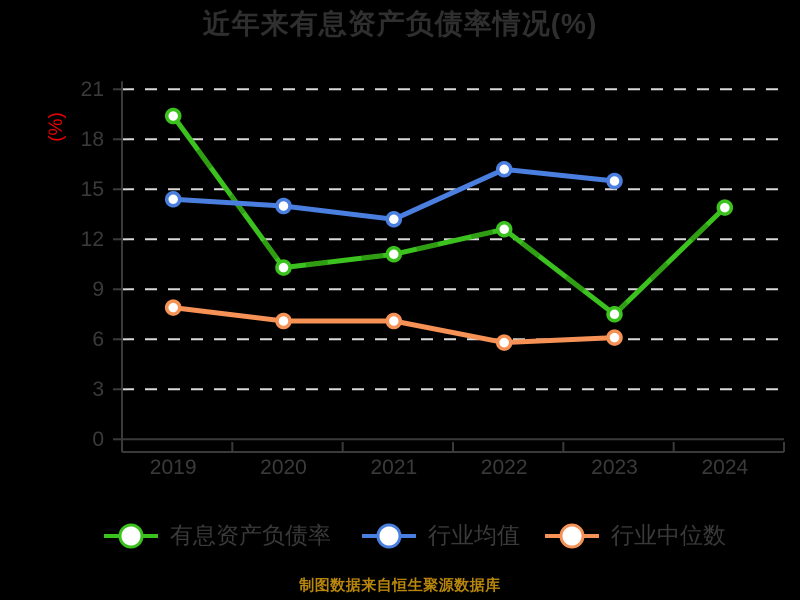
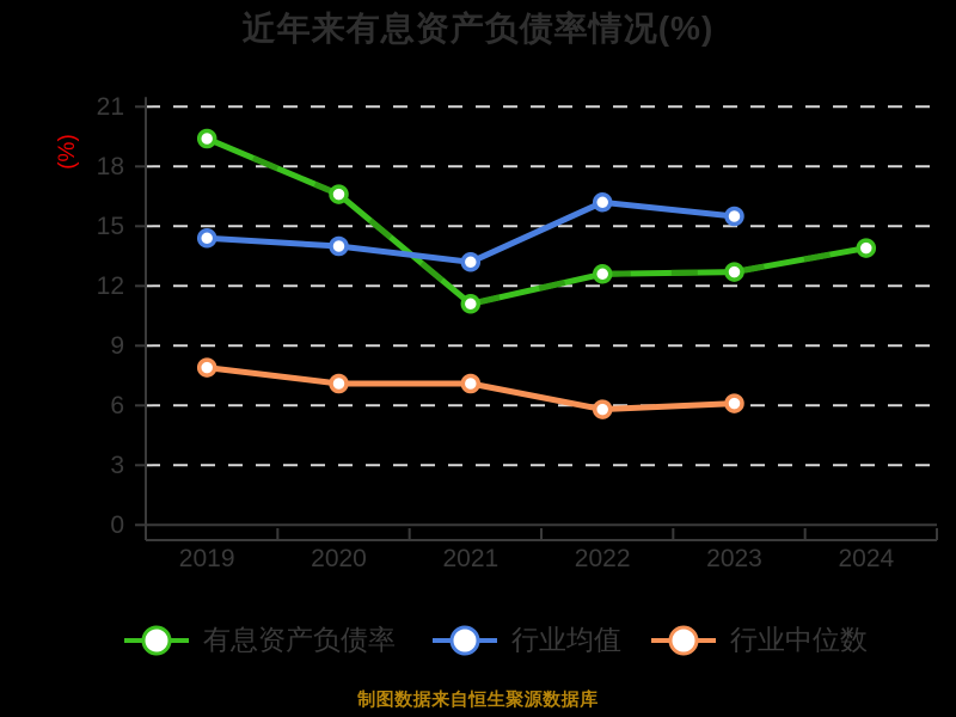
有息资产负债率/2020: 10.3 -> 16.6
有息资产负债率/2023: 7.5 -> 12.7
